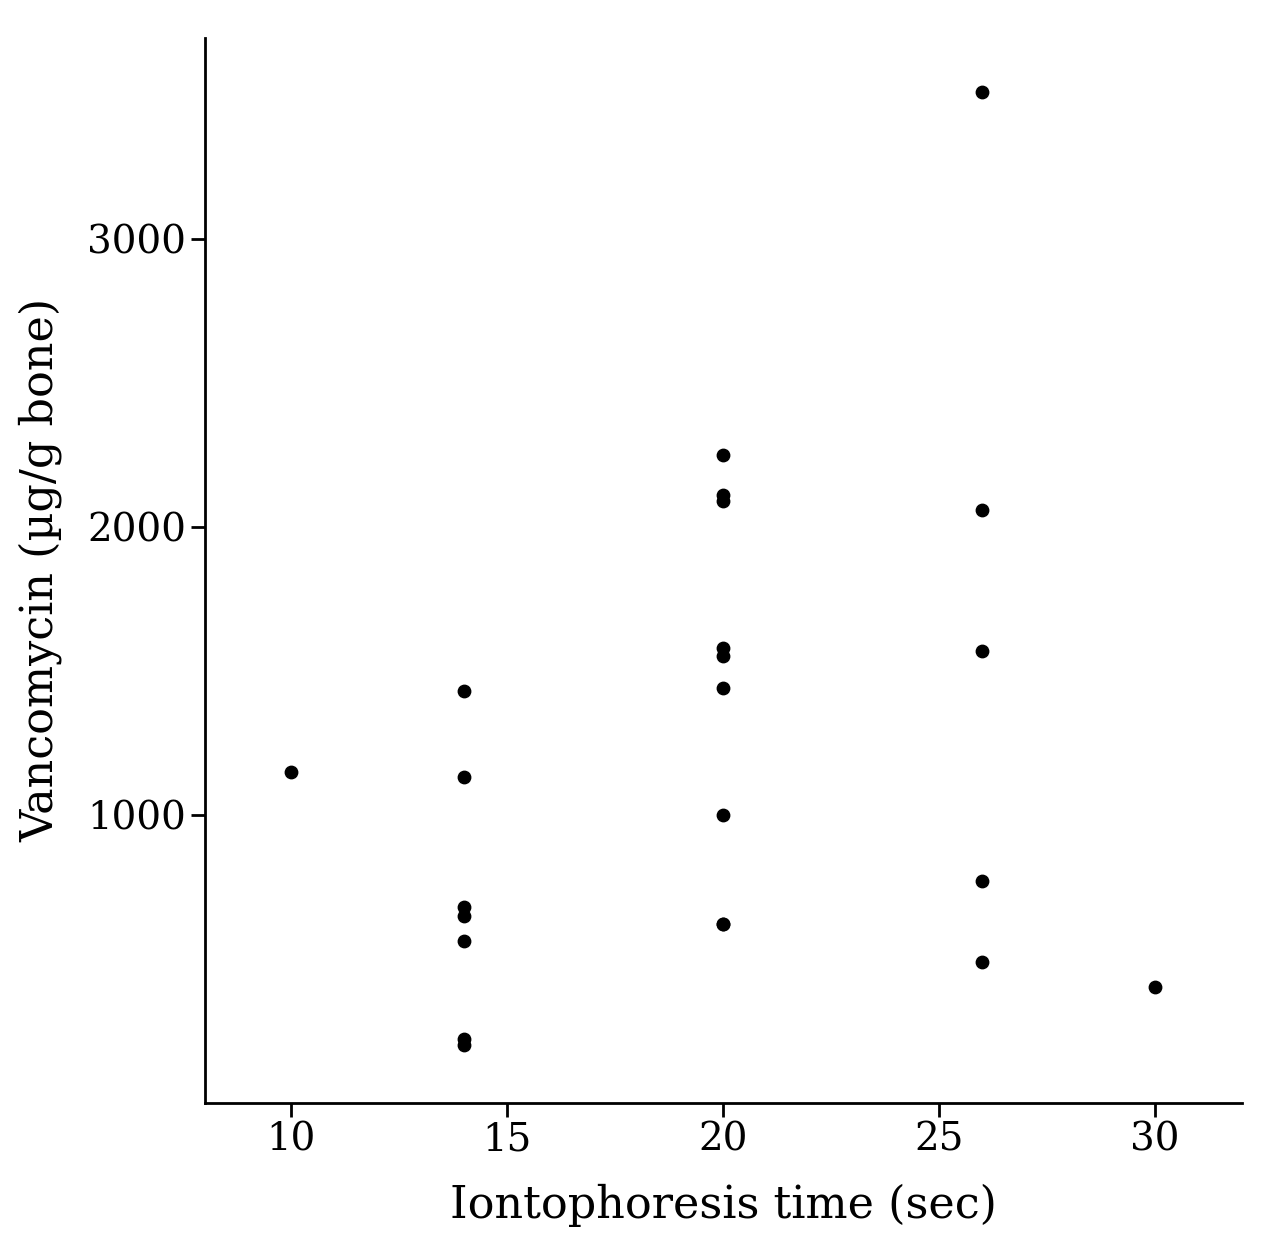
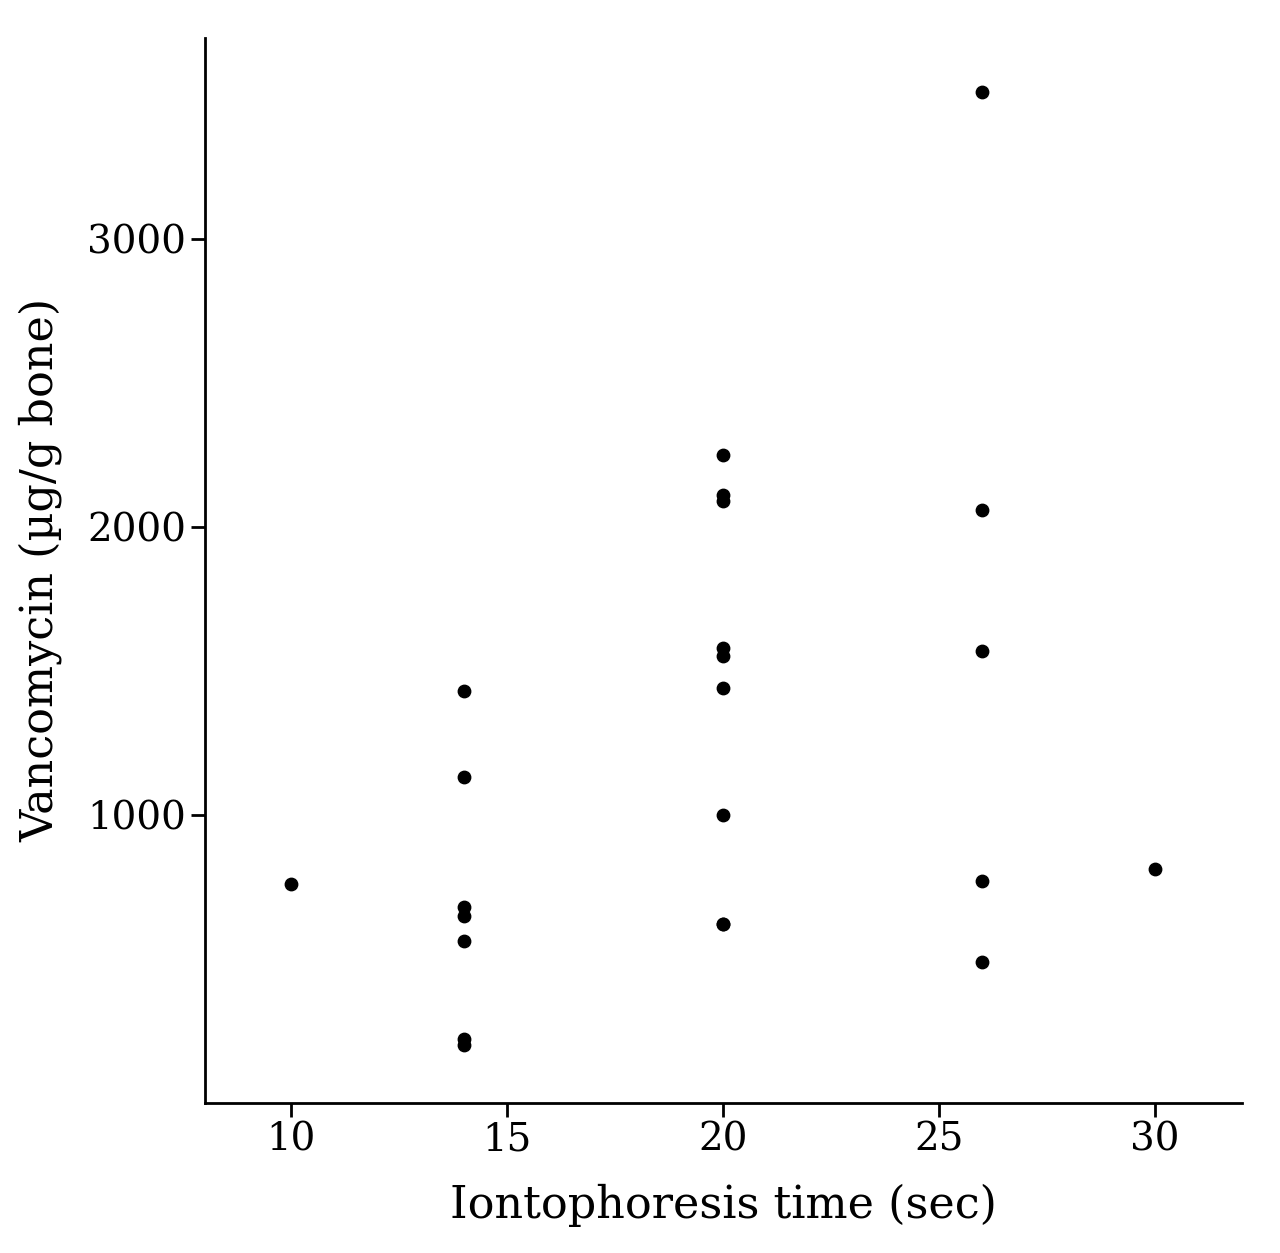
10: 1150 -> 760
30: 400 -> 810
